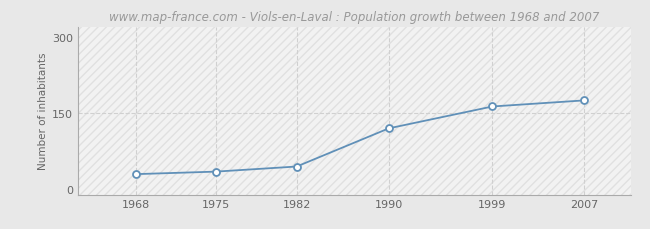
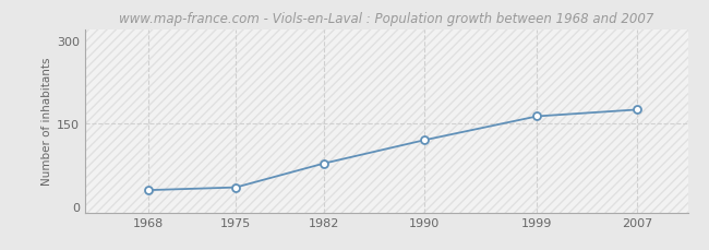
1982: 45 -> 78
